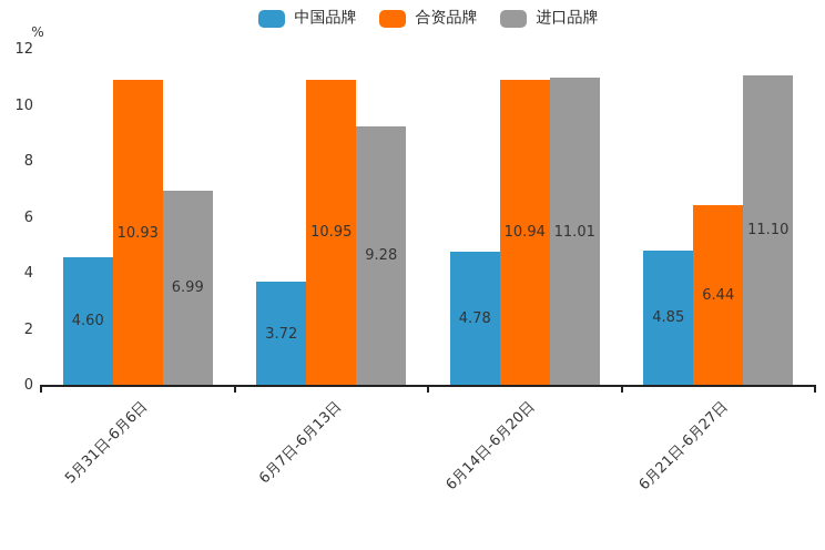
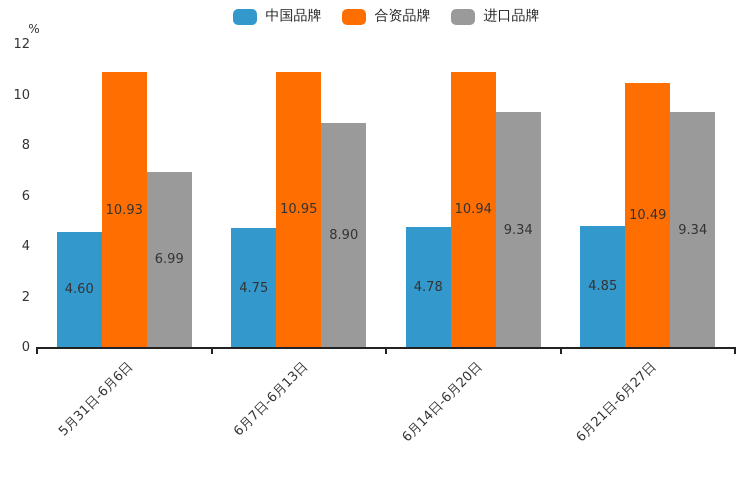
中国品牌/6月7日-6月13日: 3.72 -> 4.75
进口品牌/6月7日-6月13日: 9.28 -> 8.90
进口品牌/6月14日-6月20日: 11.01 -> 9.34
合资品牌/6月21日-6月27日: 6.44 -> 10.49
进口品牌/6月21日-6月27日: 11.10 -> 9.34
